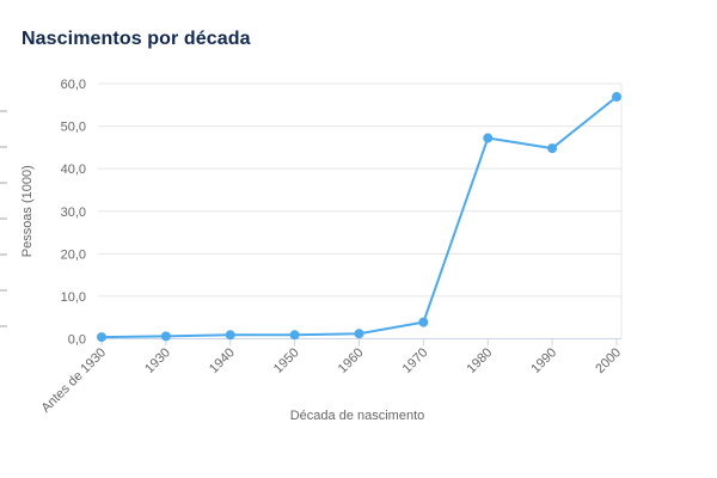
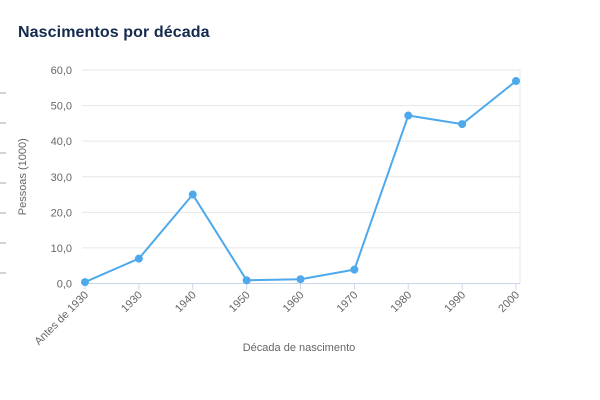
1930: 1 -> 7
1940: 1 -> 25
